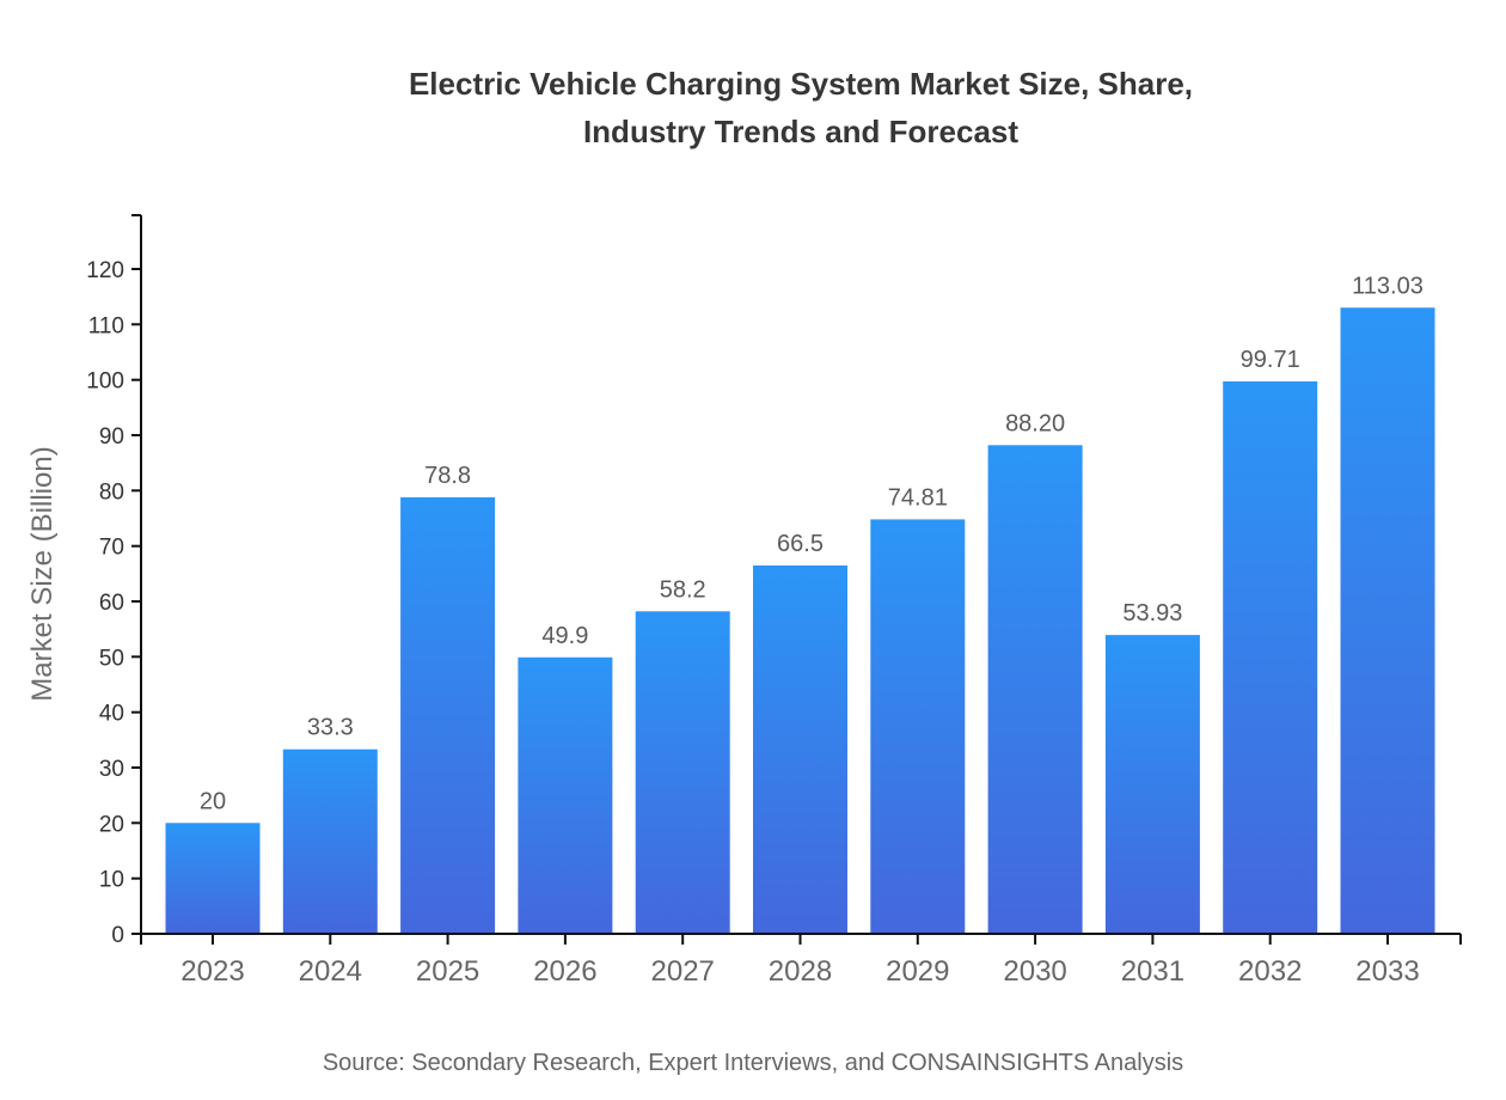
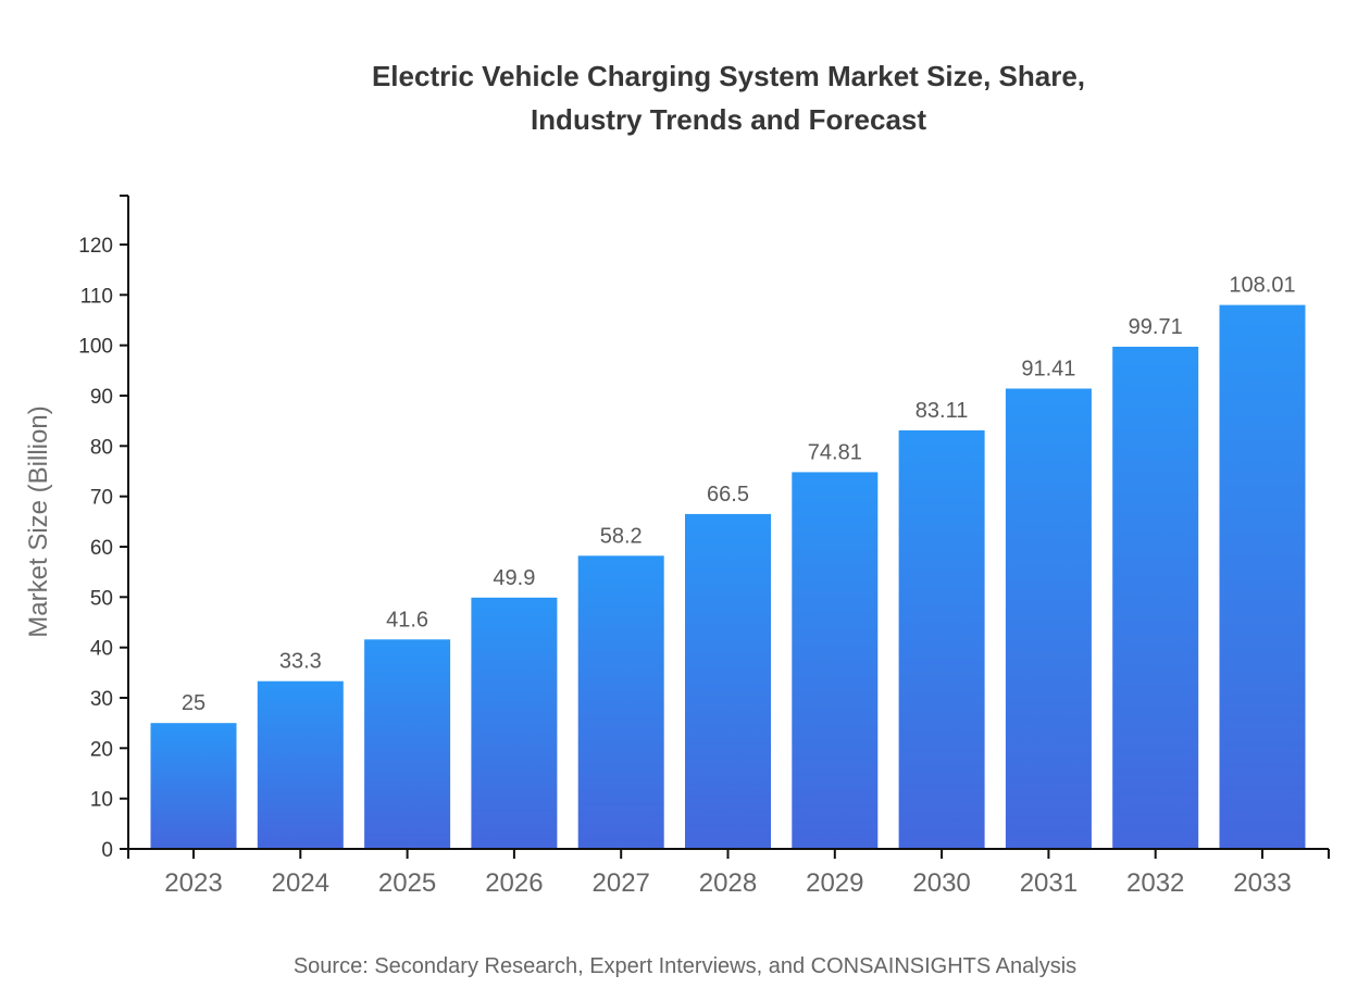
2023: 20 -> 25
2025: 78.8 -> 41.6
2030: 88.20 -> 83.11
2031: 53.93 -> 91.41
2033: 113.03 -> 108.01
